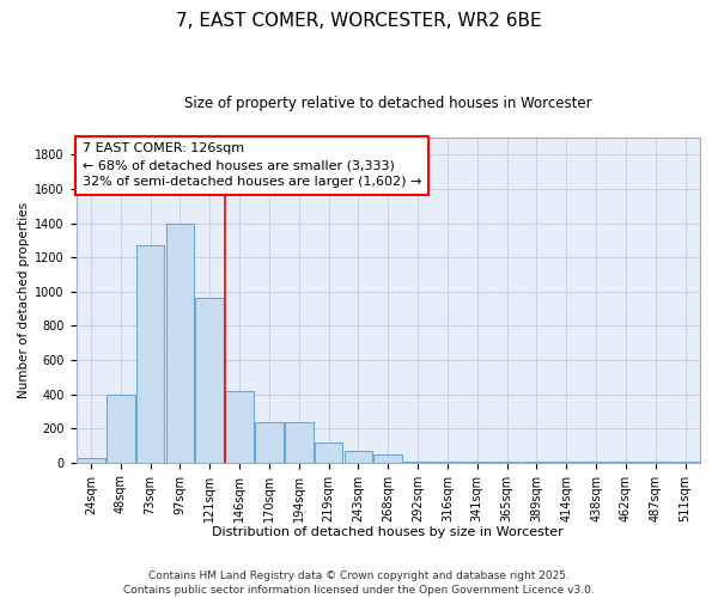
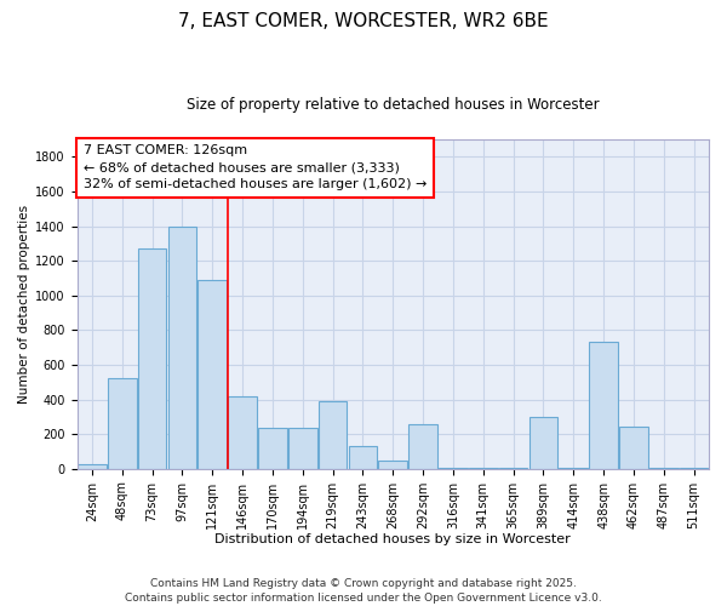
48sqm: 400 -> 520
121sqm: 960 -> 1090
219sqm: 120 -> 390
243sqm: 70 -> 130
292sqm: 0 -> 260
389sqm: 0 -> 300
438sqm: 0 -> 730
462sqm: 0 -> 240
